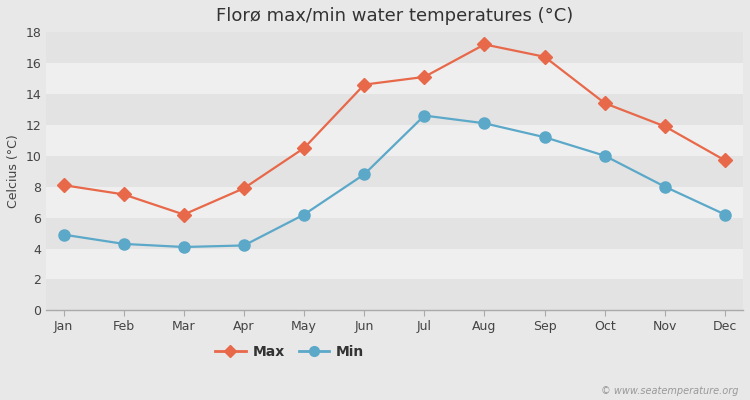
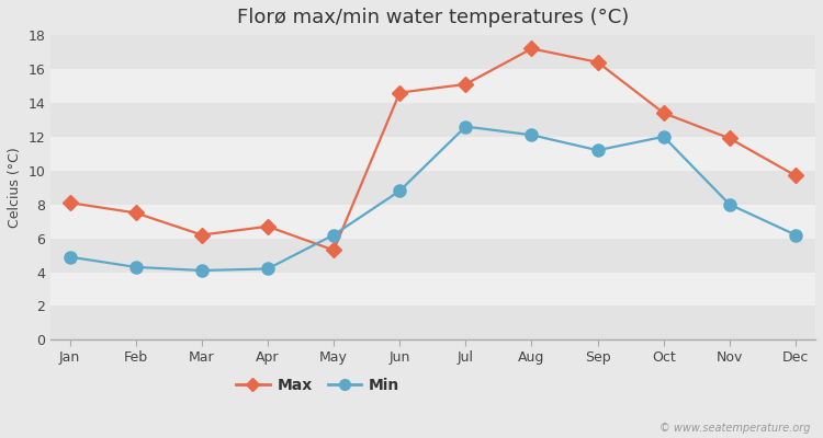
Max/Apr: 7.9 -> 6.7
Max/May: 10.5 -> 5.3
Min/Oct: 10.0 -> 12.0
